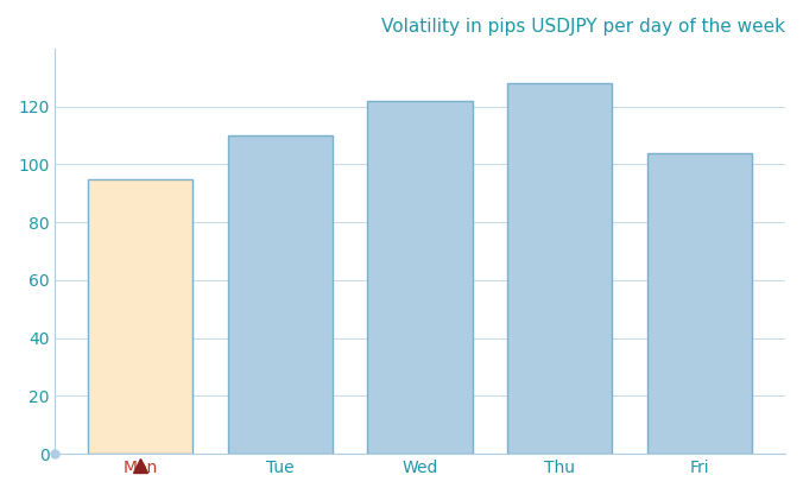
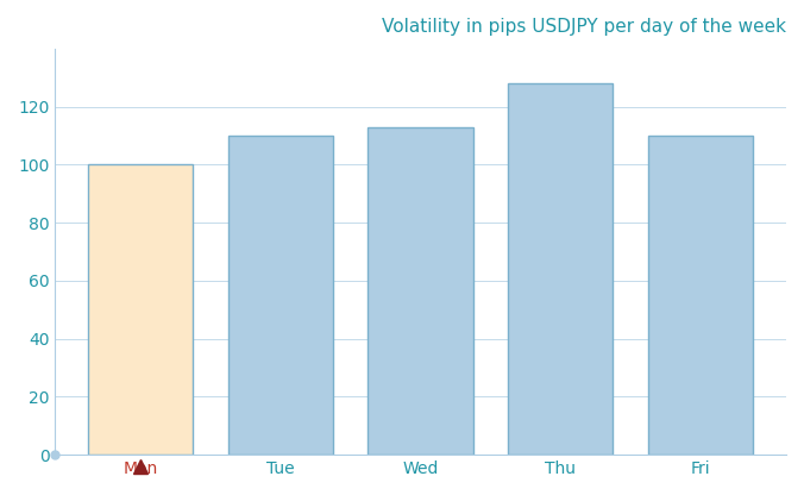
Mon: 95 -> 100
Wed: 122 -> 113
Fri: 104 -> 110
